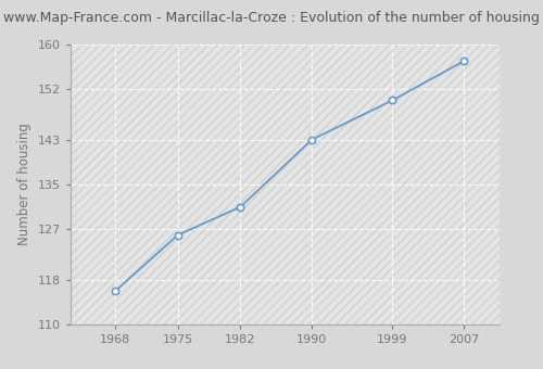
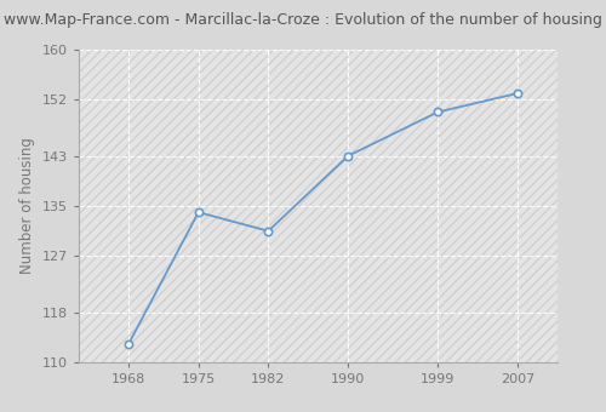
1968: 116 -> 113
1975: 126 -> 134
2007: 157 -> 153
